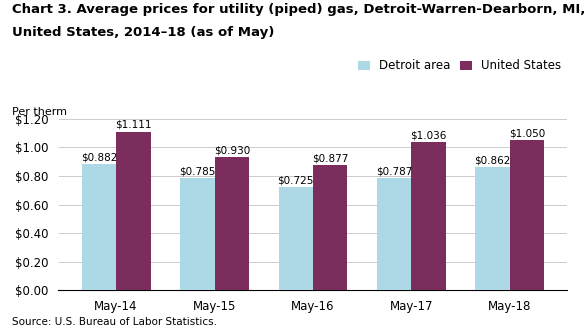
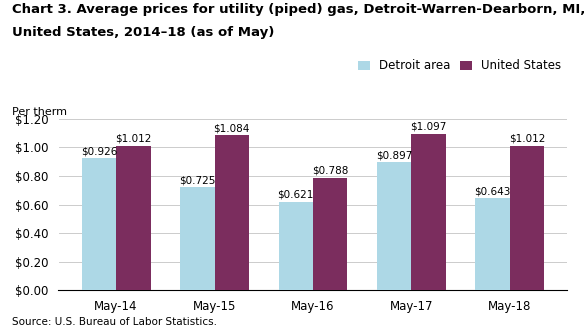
Detroit area/May-14: $0.882 -> $0.926
United States/May-14: $1.111 -> $1.012
Detroit area/May-15: $0.785 -> $0.725
United States/May-15: $0.930 -> $1.084
Detroit area/May-16: $0.725 -> $0.621
United States/May-16: $0.877 -> $0.788
Detroit area/May-17: $0.787 -> $0.897
United States/May-17: $1.036 -> $1.097
Detroit area/May-18: $0.862 -> $0.643
United States/May-18: $1.050 -> $1.012
